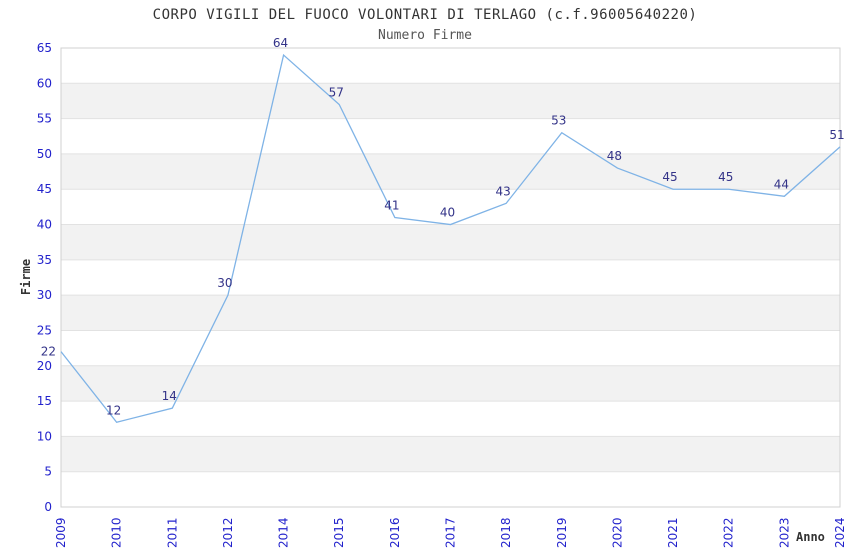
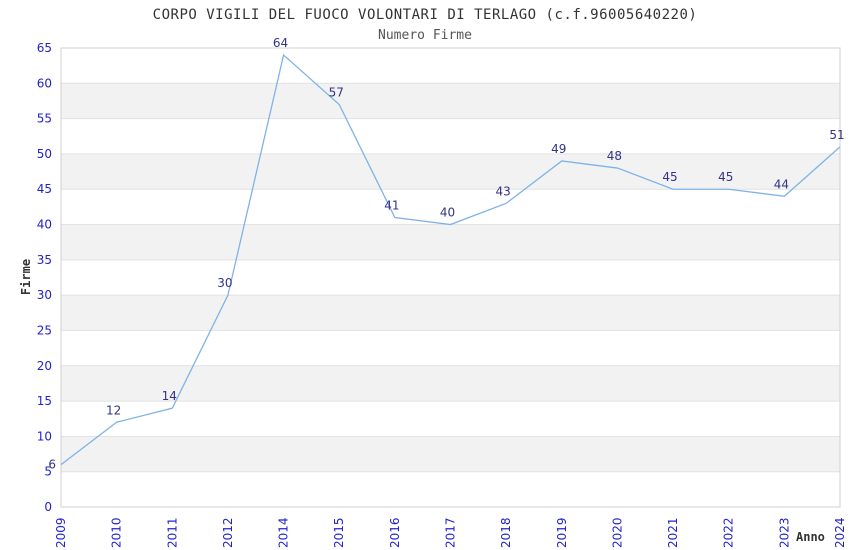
2009: 22 -> 6
2019: 53 -> 49
